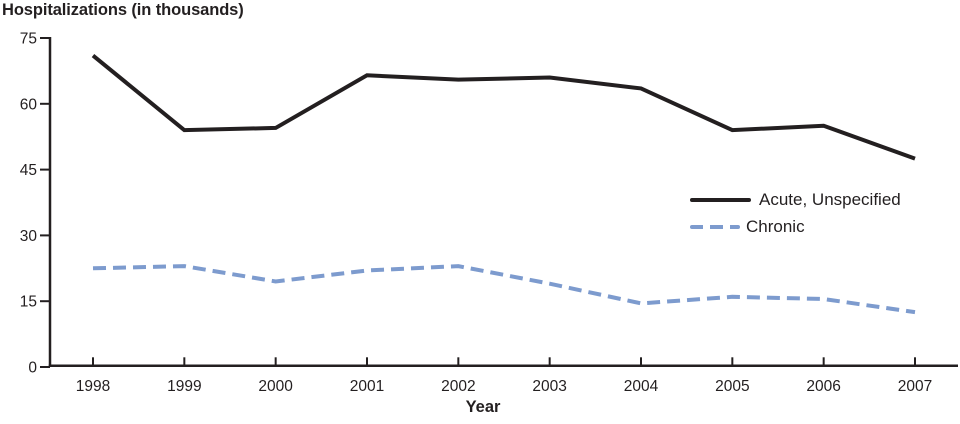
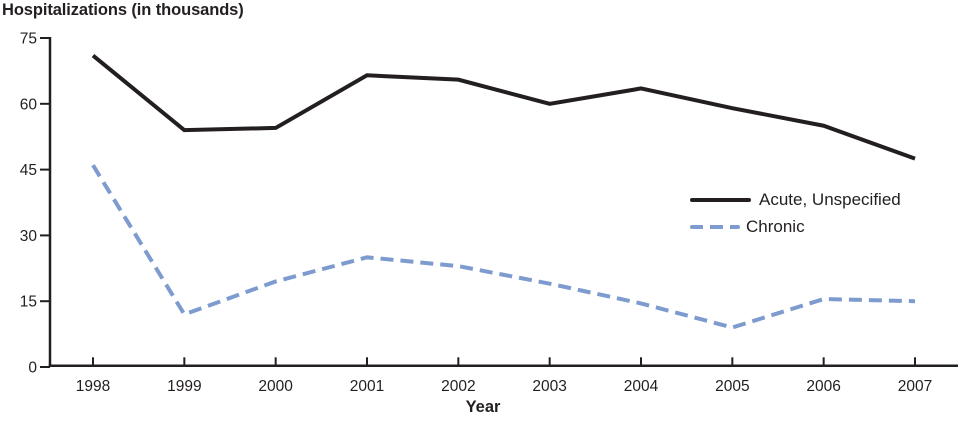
Chronic/1998: 22 -> 46
Chronic/1999: 23 -> 12
Chronic/2001: 22 -> 25
Acute, Unspecified/2003: 66 -> 60
Acute, Unspecified/2005: 54 -> 59
Chronic/2005: 16 -> 9
Chronic/2007: 12 -> 15
